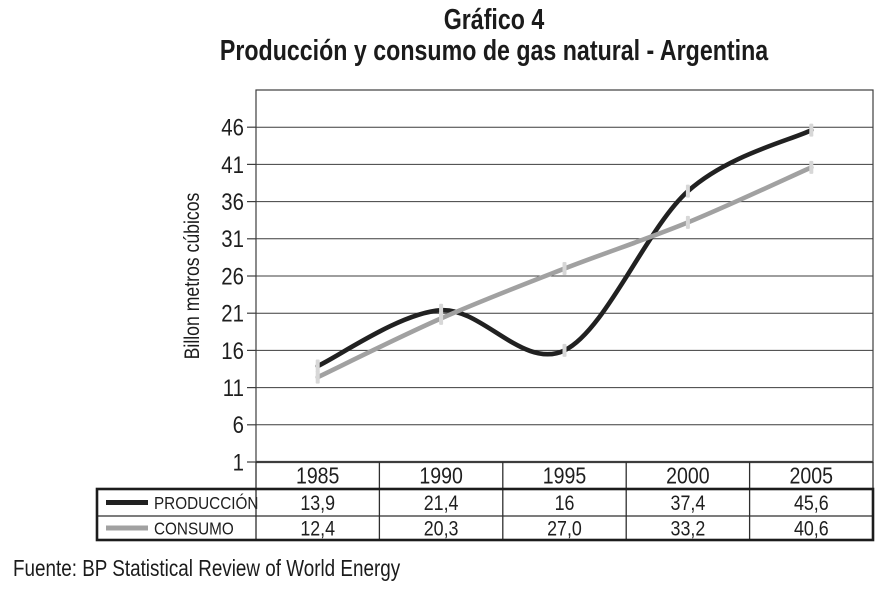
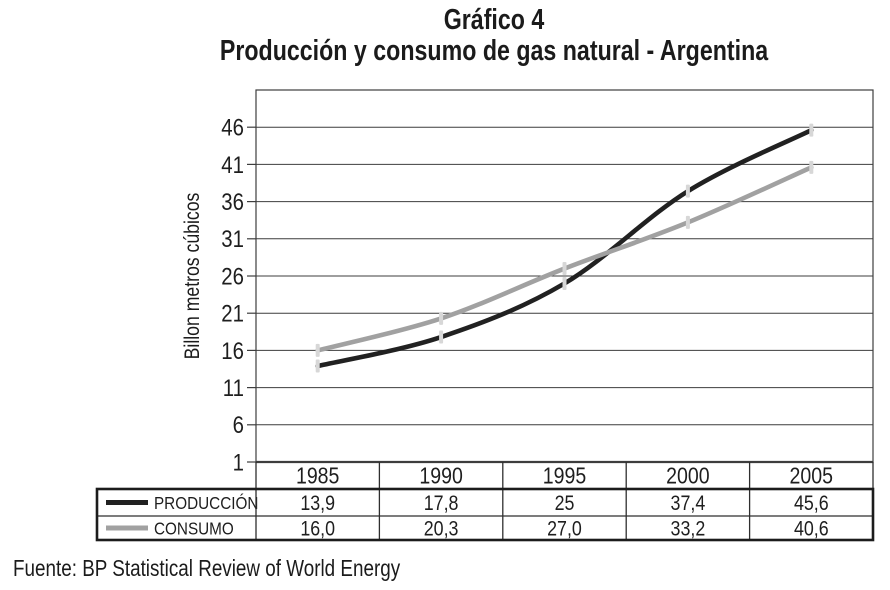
CONSUMO/1985: 12,4 -> 16,0
PRODUCCIÓN/1990: 21,4 -> 17,8
PRODUCCIÓN/1995: 16 -> 25
